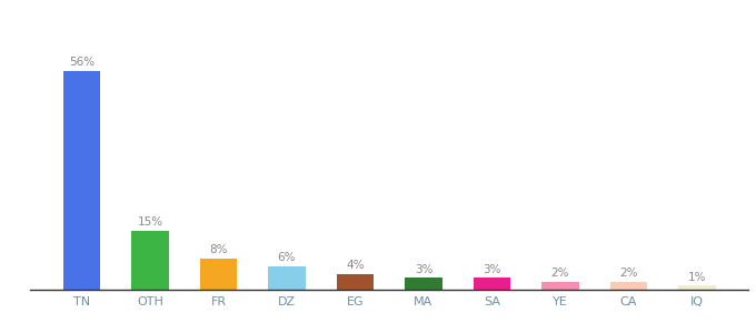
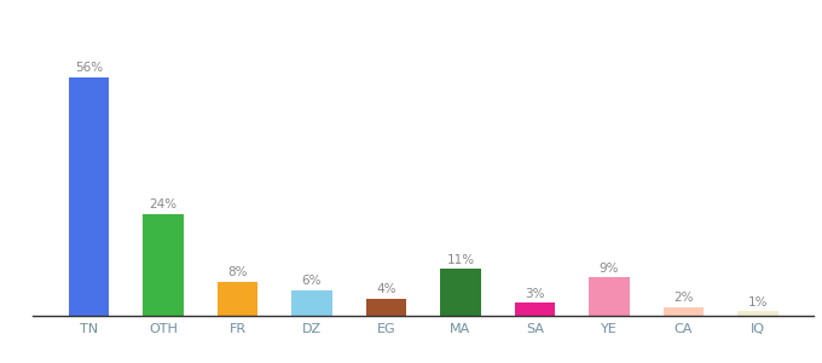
OTH: 15% -> 24%
MA: 3% -> 11%
YE: 2% -> 9%
